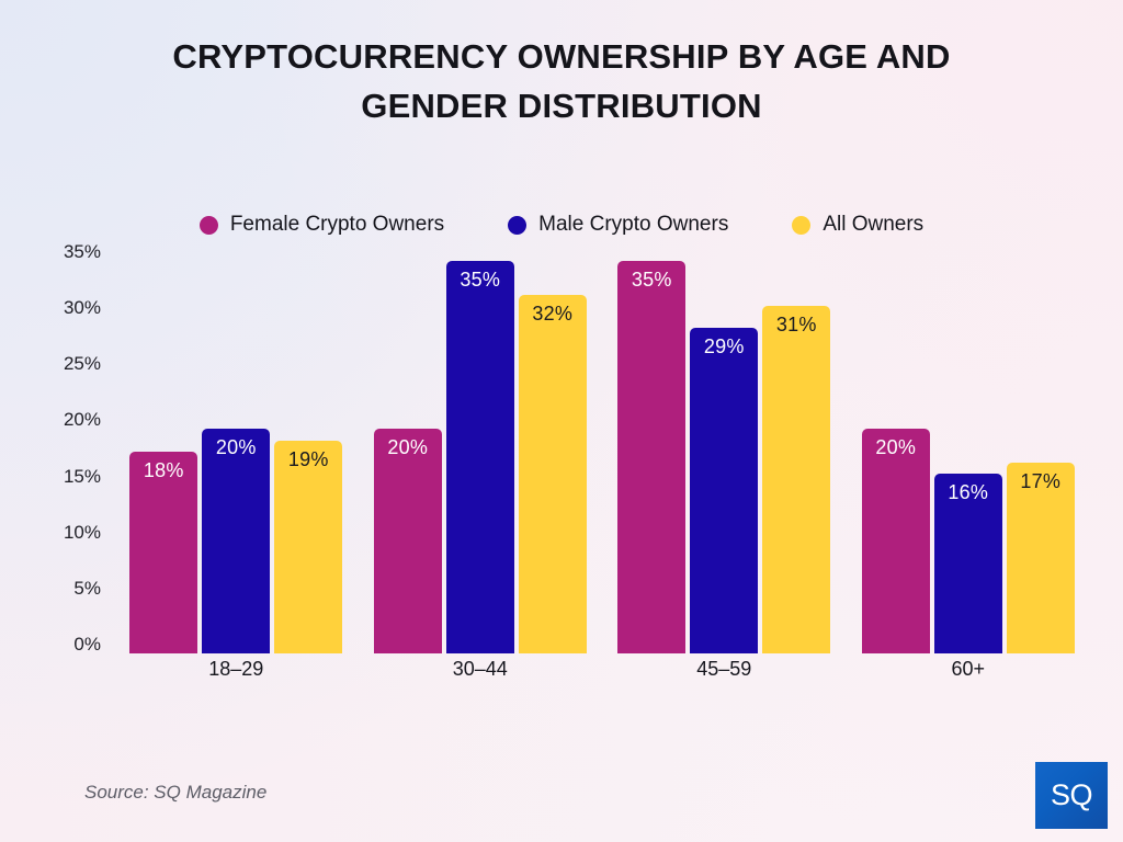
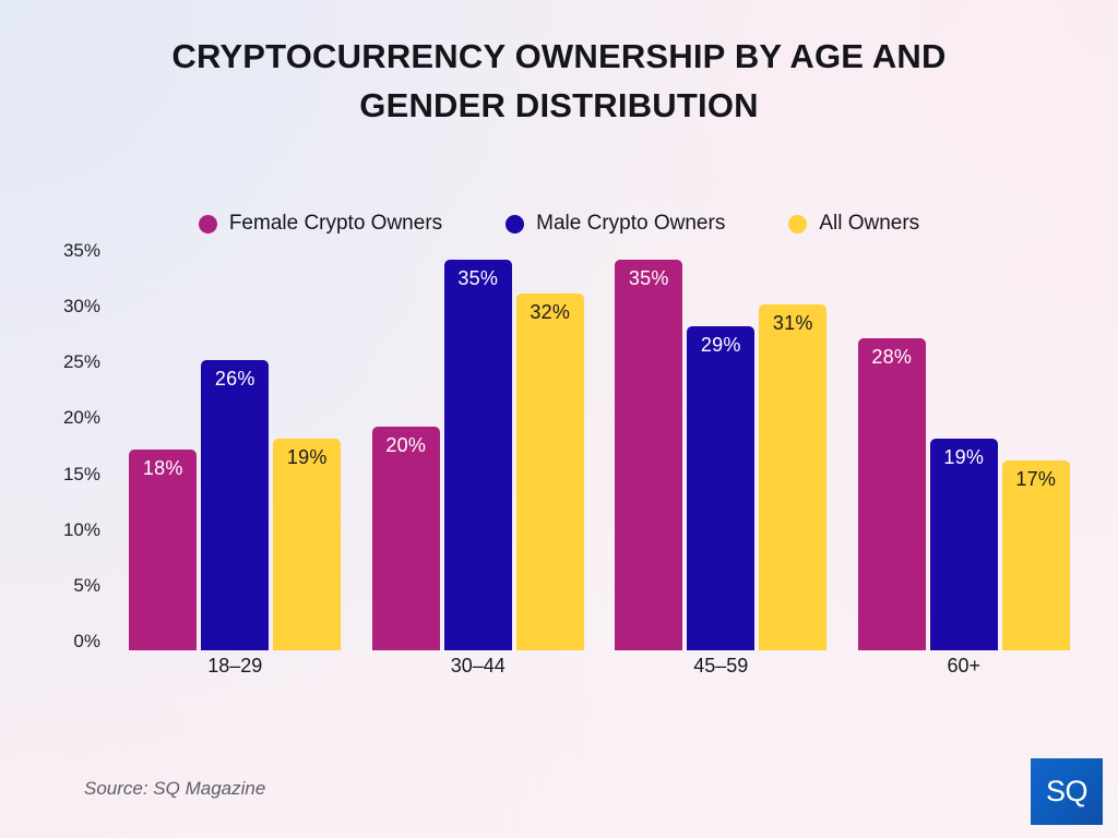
Male Crypto Owners/18–29: 20% -> 26%
Female Crypto Owners/60+: 20% -> 28%
Male Crypto Owners/60+: 16% -> 19%
